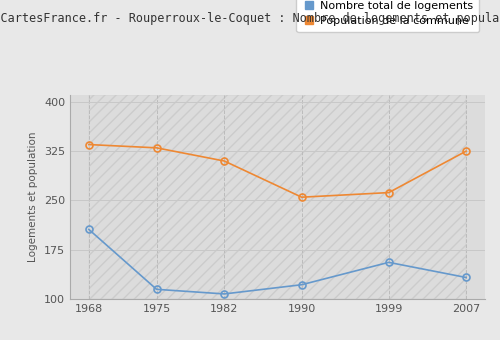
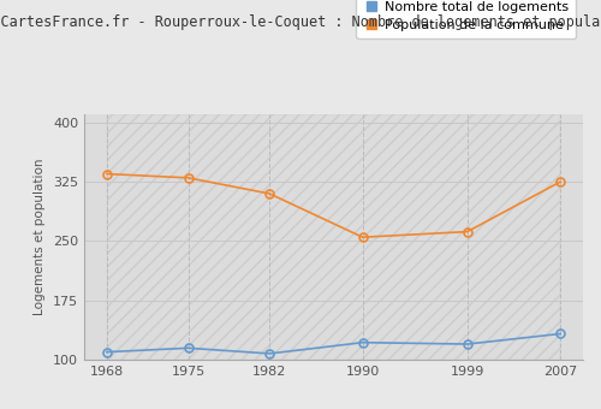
Nombre total de logements/1968: 206 -> 110
Nombre total de logements/1999: 156 -> 120
